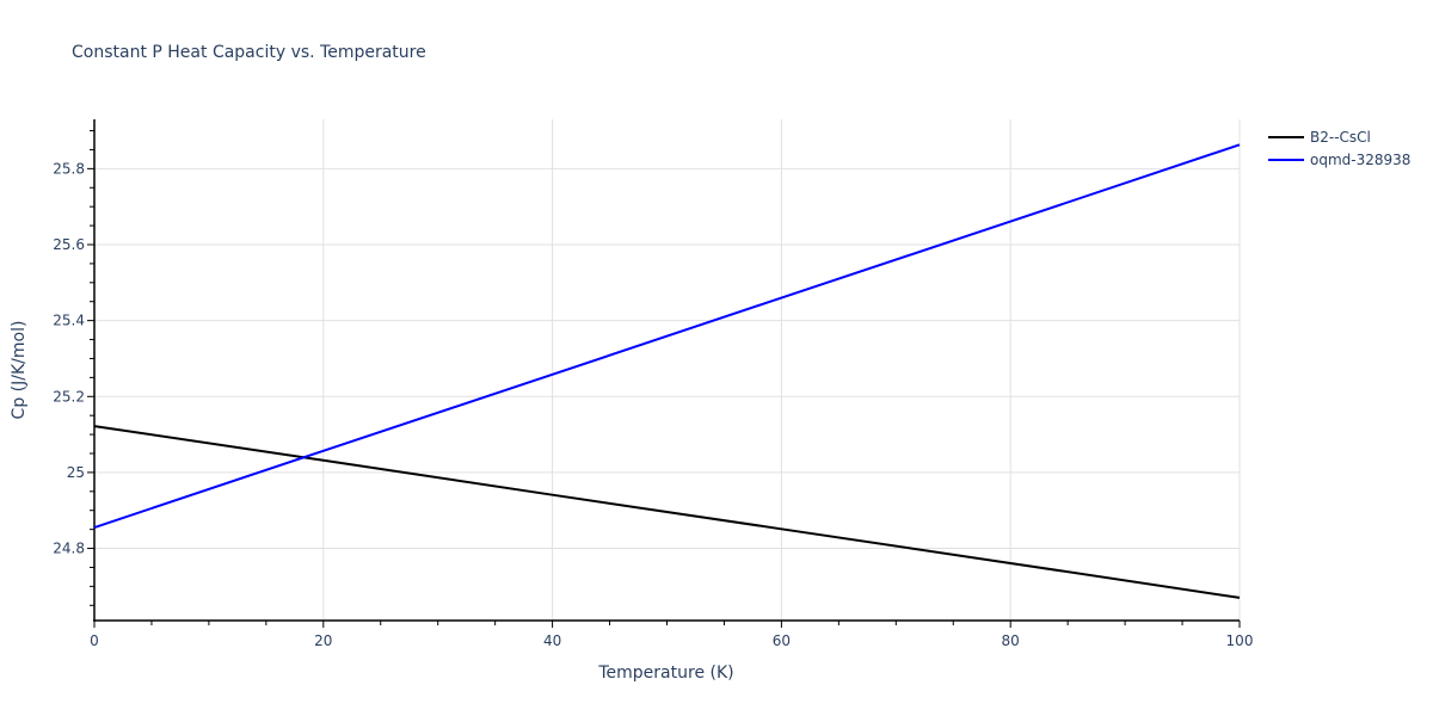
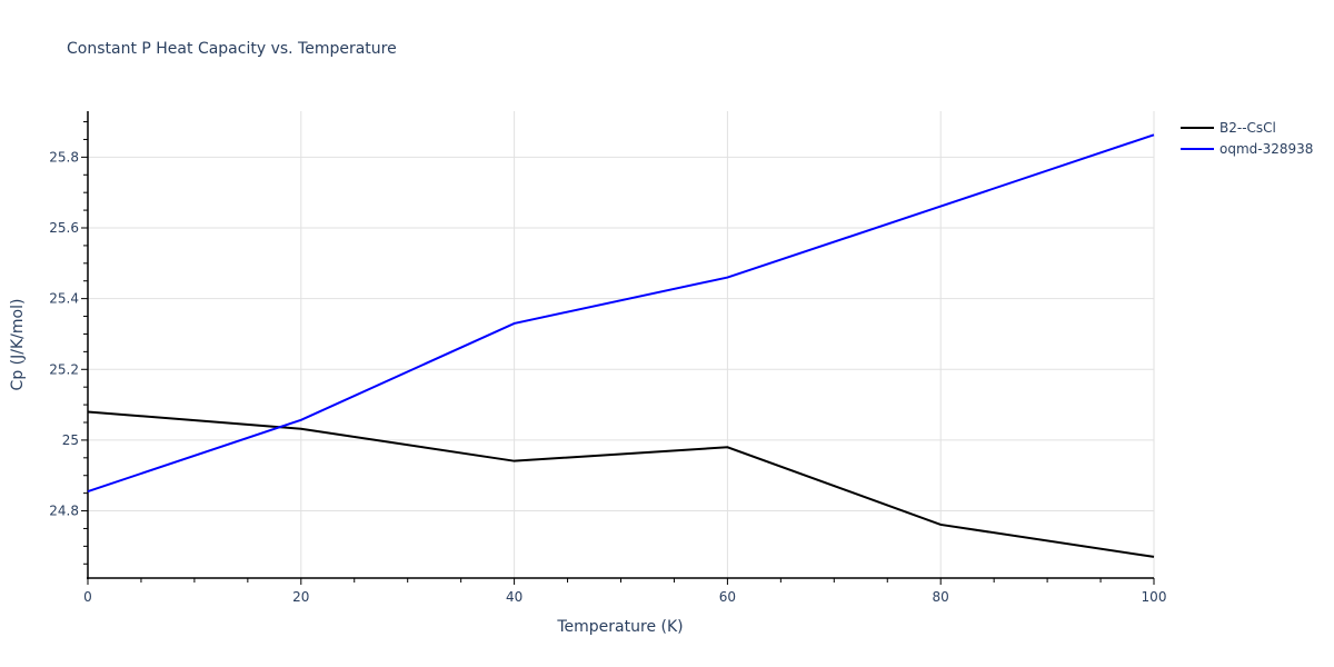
B2--CsCl/0: 25.12 -> 25.08
oqmd-328938/40: 25.26 -> 25.33
B2--CsCl/60: 24.85 -> 24.98
